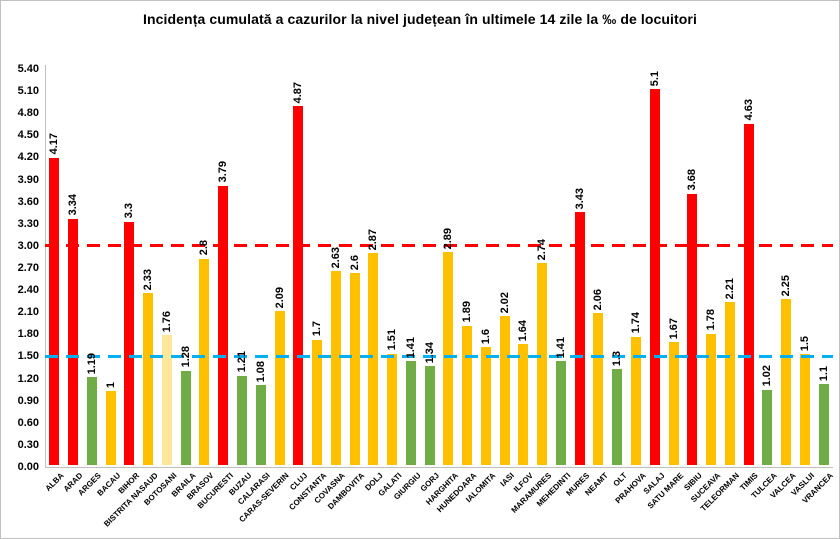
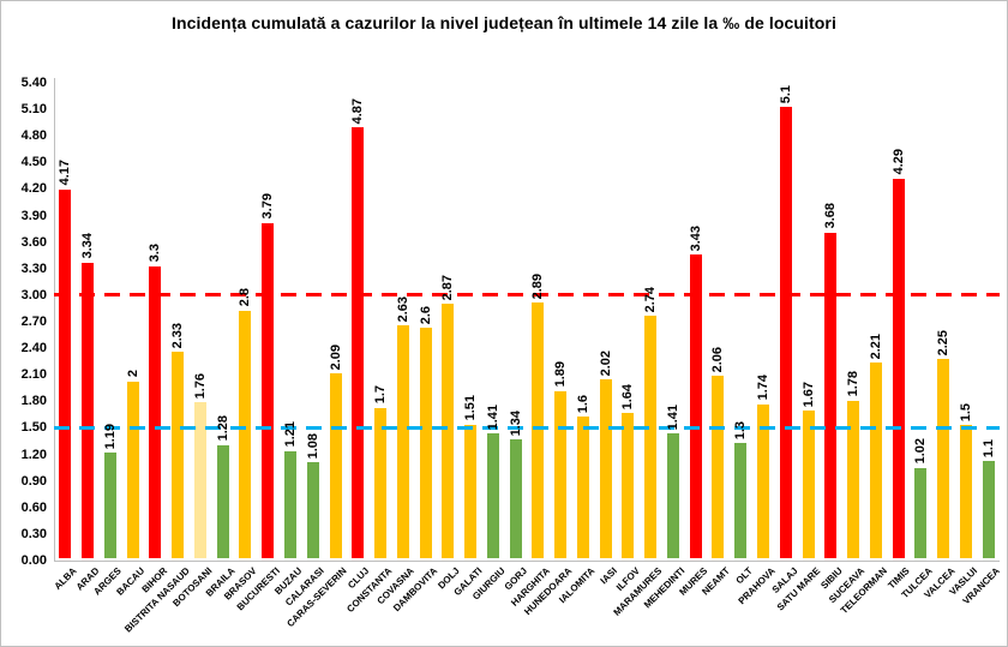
BACAU: 1 -> 2
TIMIS: 4.63 -> 4.29
